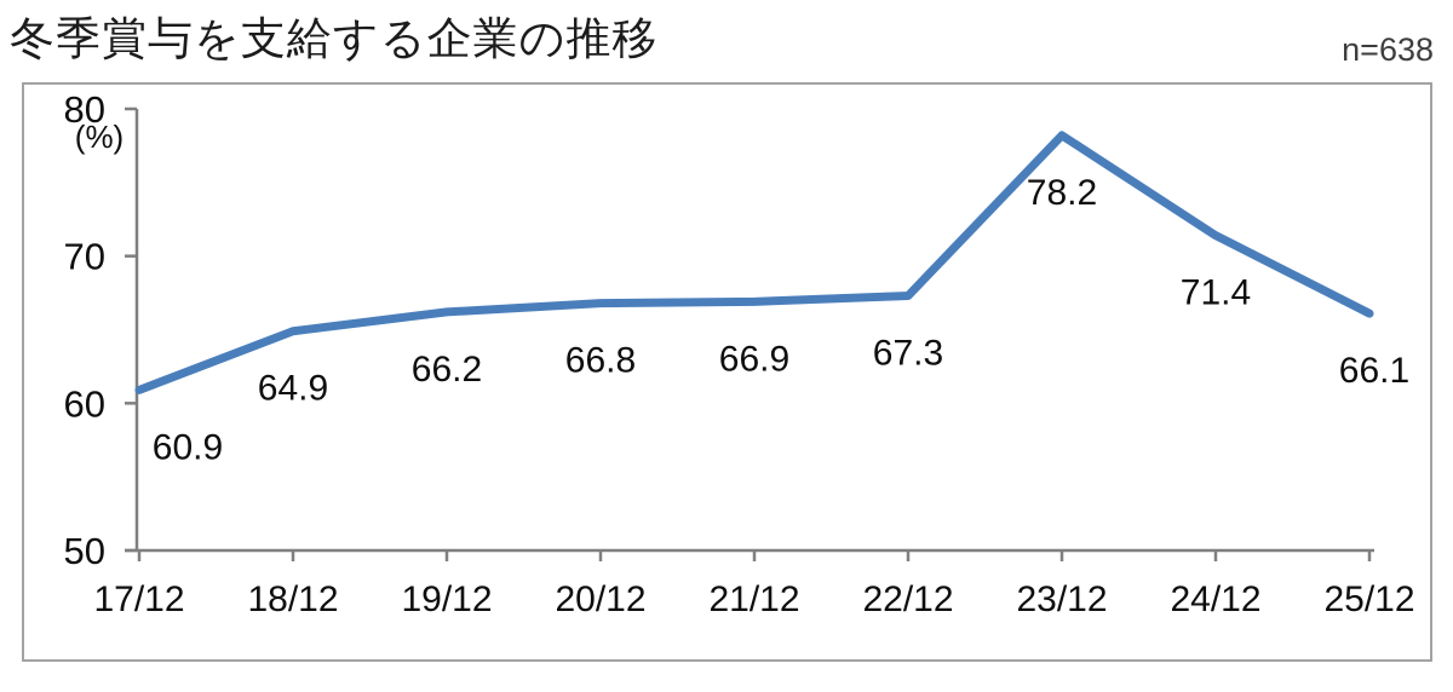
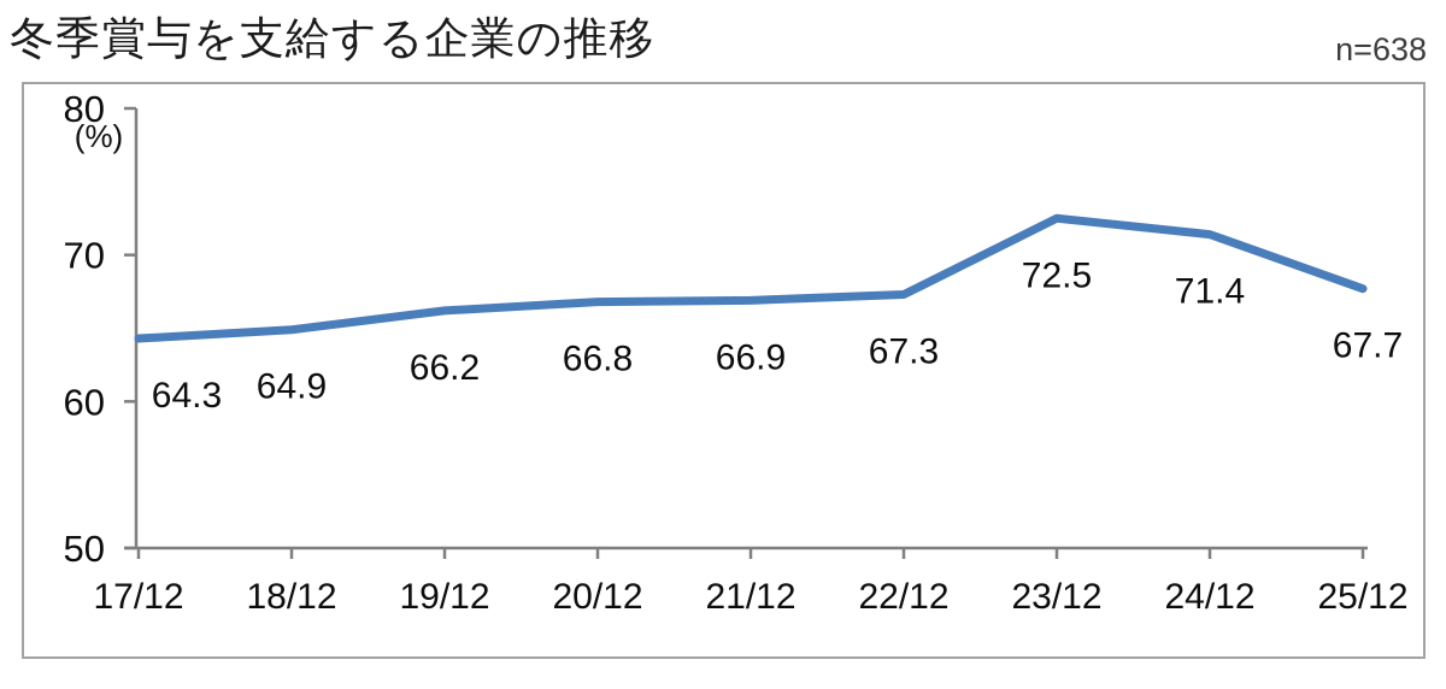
17/12: 60.9 -> 64.3
23/12: 78.2 -> 72.5
25/12: 66.1 -> 67.7
